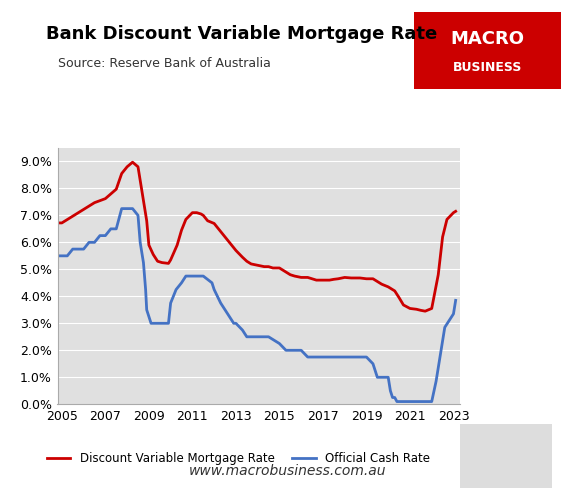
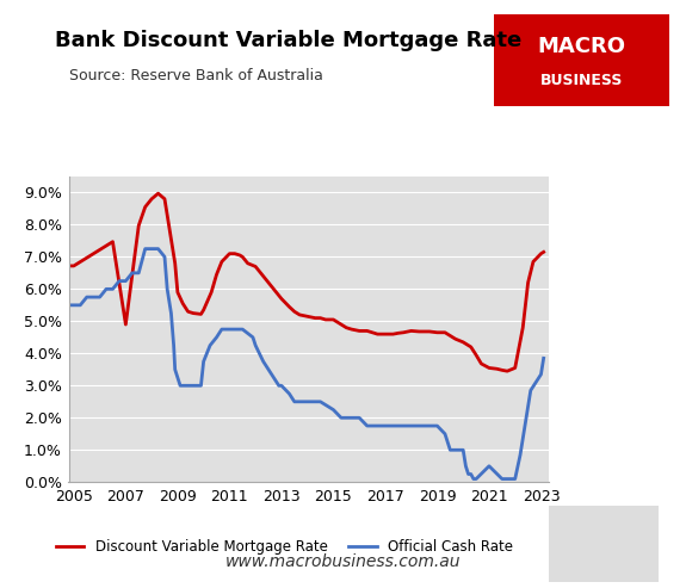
Discount Variable Mortgage Rate/2007: 7.62% -> 4.90%
Official Cash Rate/2021: 0.10% -> 0.50%
